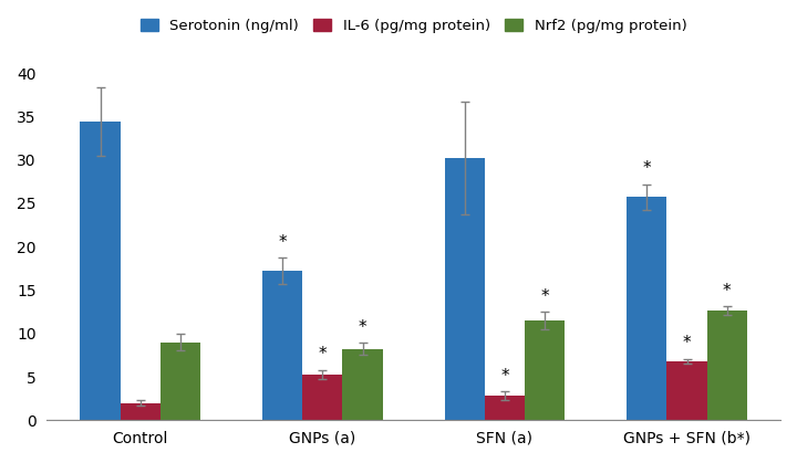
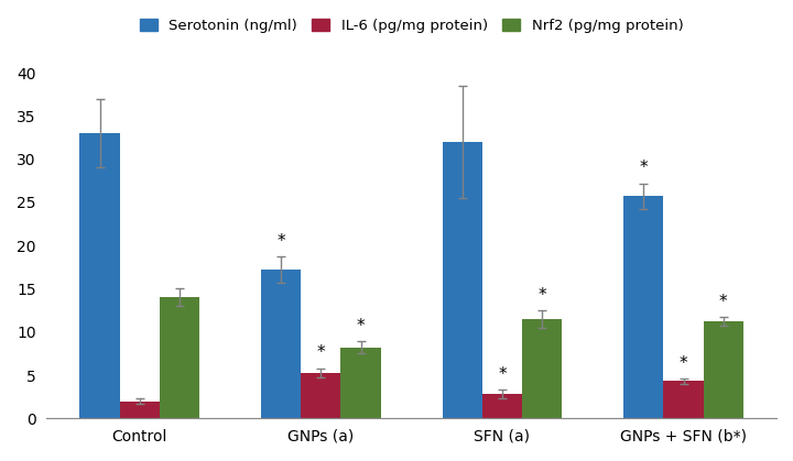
Serotonin (ng/ml)/Control: 34.4 -> 33.0
Nrf2 (pg/mg protein)/Control: 9.0 -> 14.0
Serotonin (ng/ml)/SFN (a): 30.2 -> 32.0
IL-6 (pg/mg protein)/GNPs + SFN (b*): 6.8 -> 4.3
Nrf2 (pg/mg protein)/GNPs + SFN (b*): 12.6 -> 11.2
